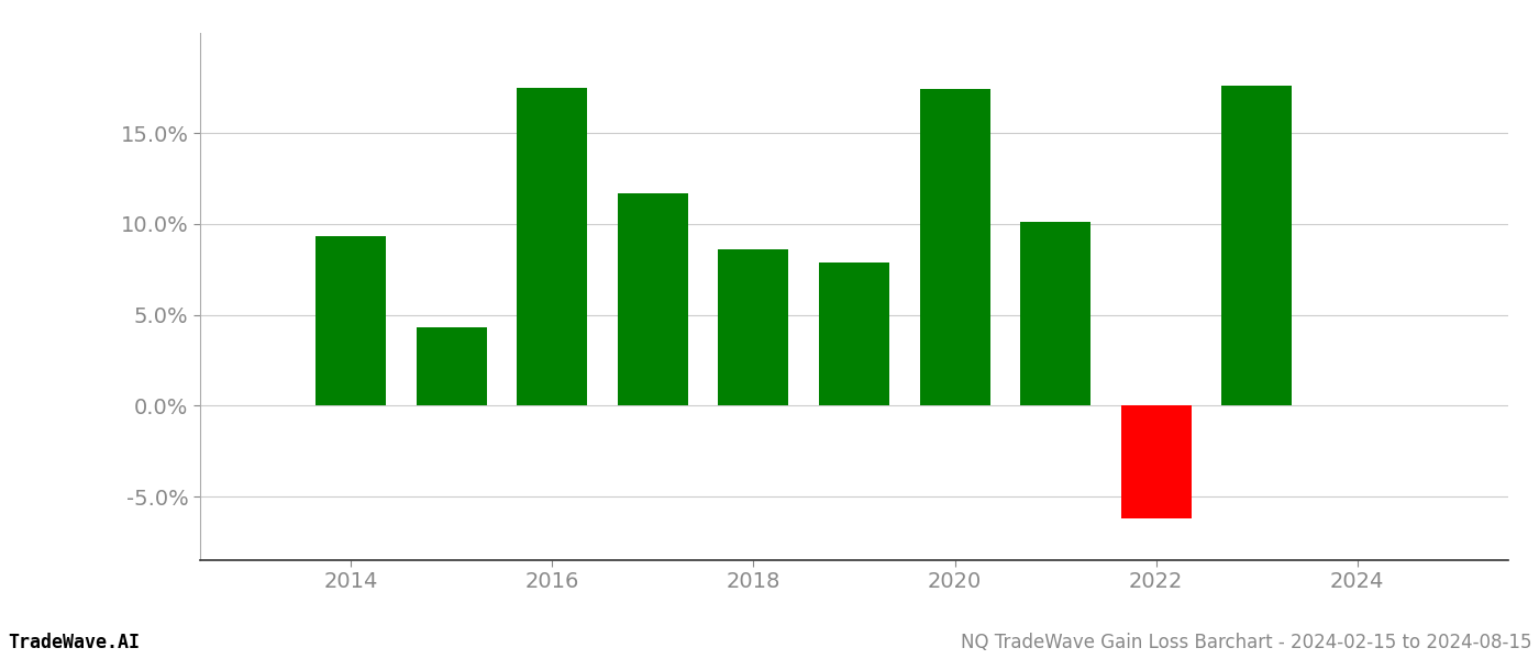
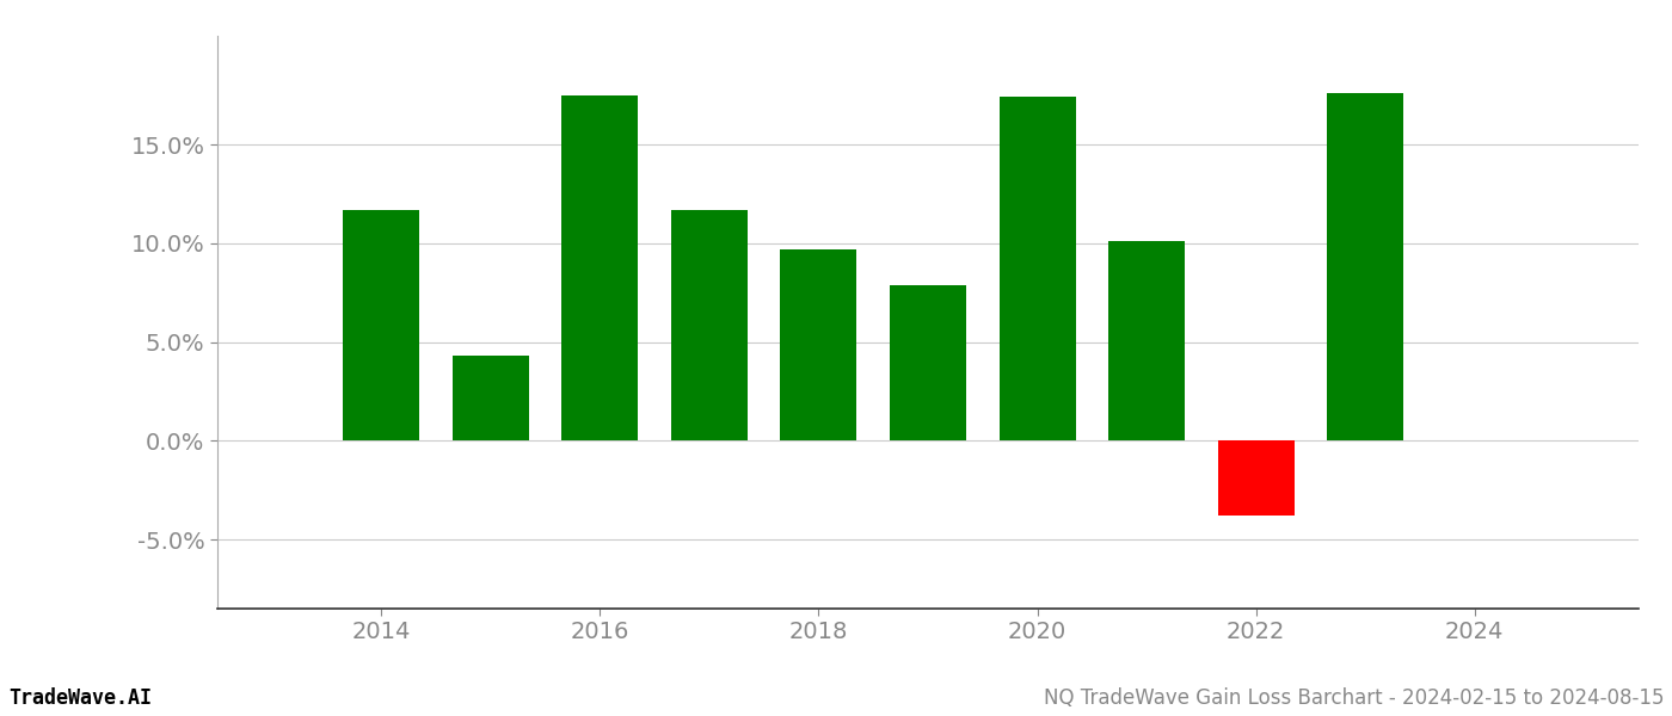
2014: 9.3% -> 11.7%
2018: 8.6% -> 9.7%
2022: -6.2% -> -3.8%
